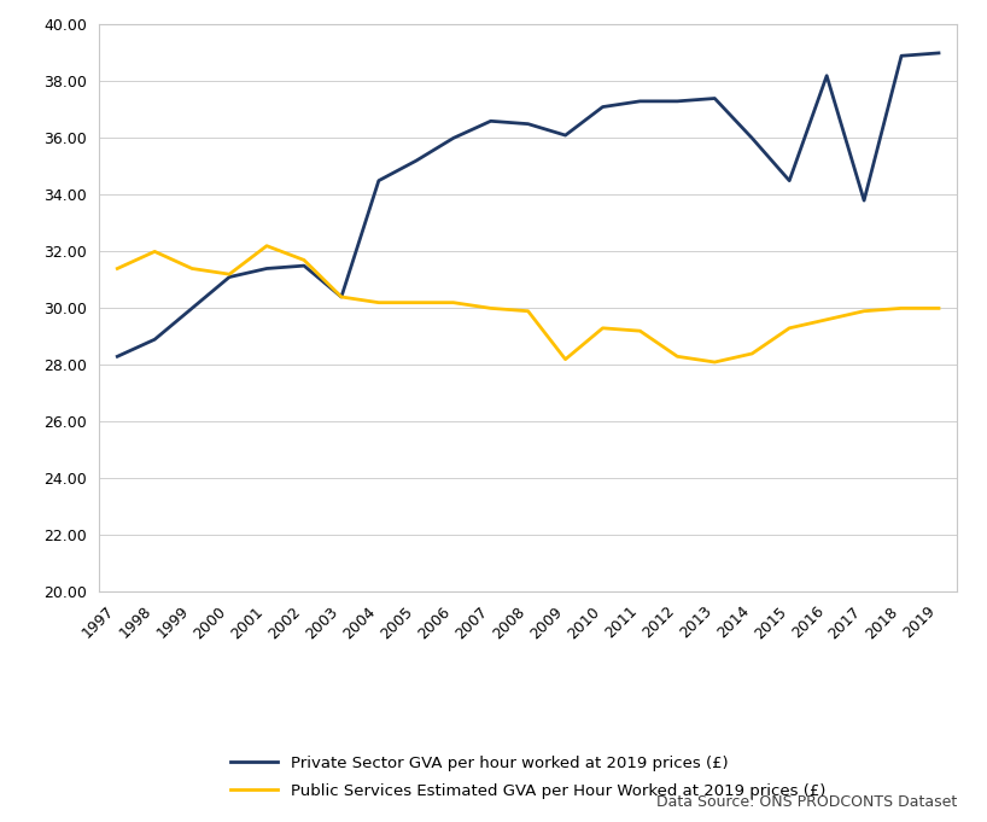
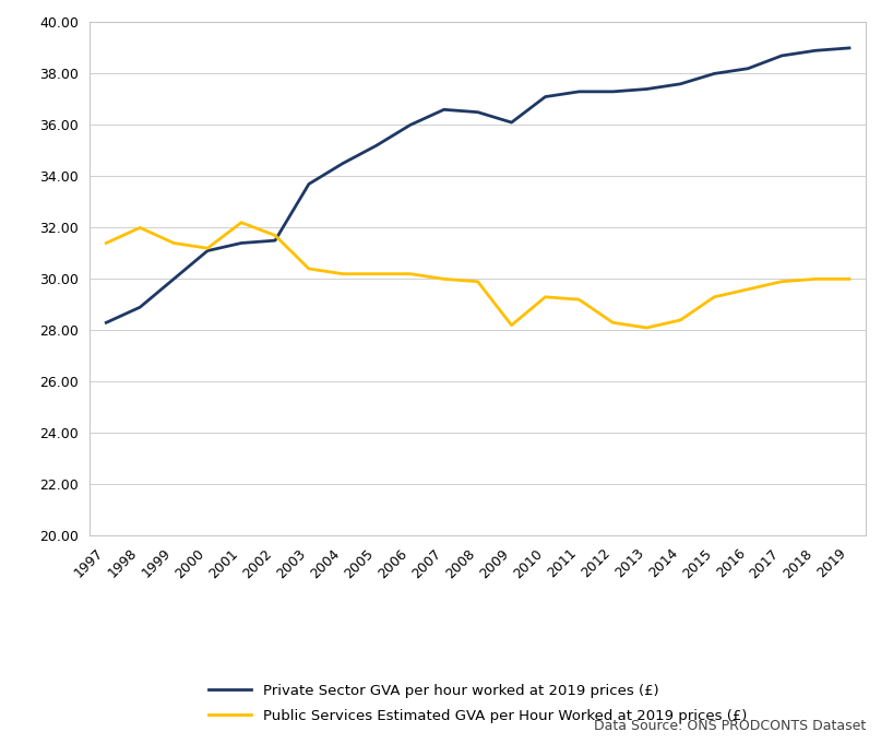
Private Sector GVA per hour worked at 2019 prices (£)/2003: 30.4 -> 33.7
Private Sector GVA per hour worked at 2019 prices (£)/2014: 36.0 -> 37.6
Private Sector GVA per hour worked at 2019 prices (£)/2015: 34.5 -> 38.0
Private Sector GVA per hour worked at 2019 prices (£)/2017: 33.8 -> 38.7
